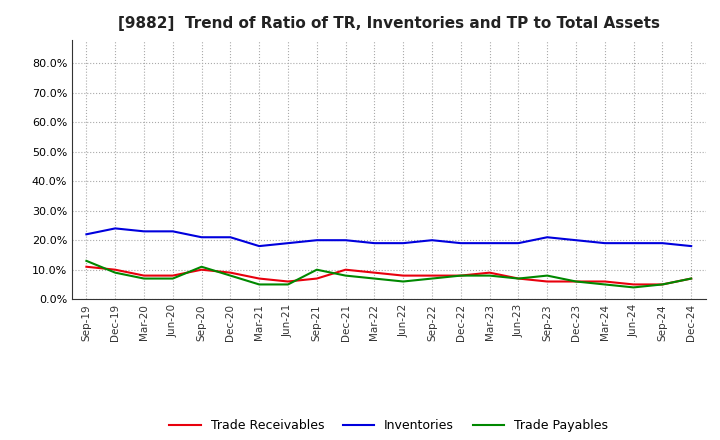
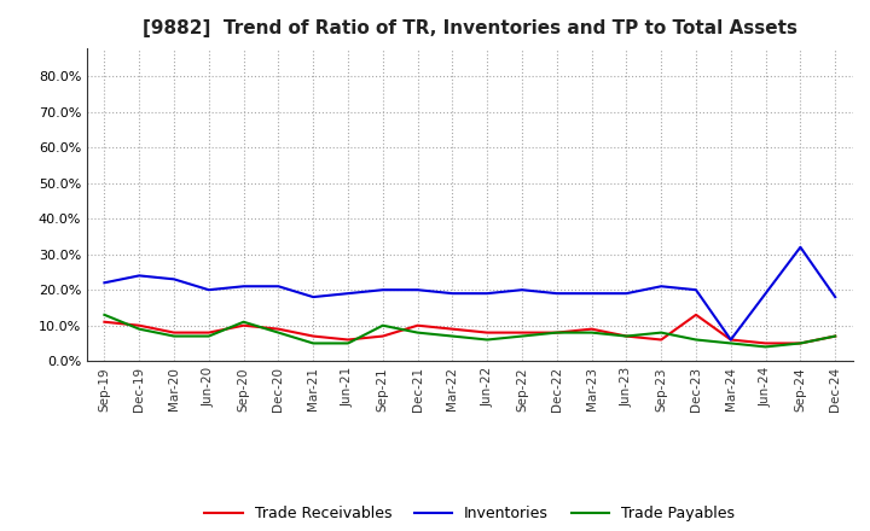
Inventories/Jun-20: 23% -> 20%
Trade Receivables/Dec-23: 6% -> 13%
Inventories/Mar-24: 19% -> 6%
Inventories/Sep-24: 19% -> 32%
